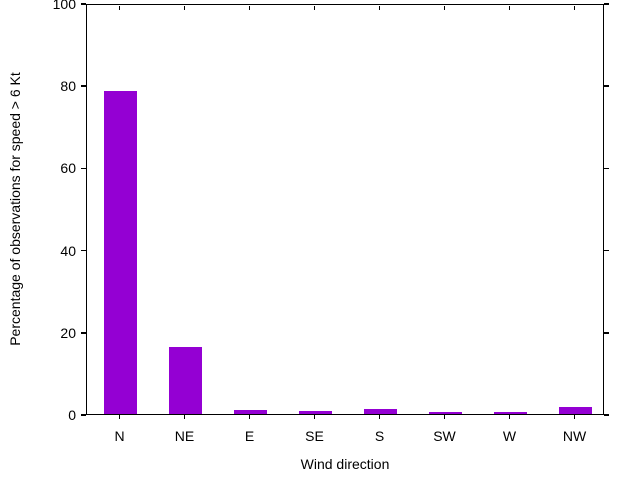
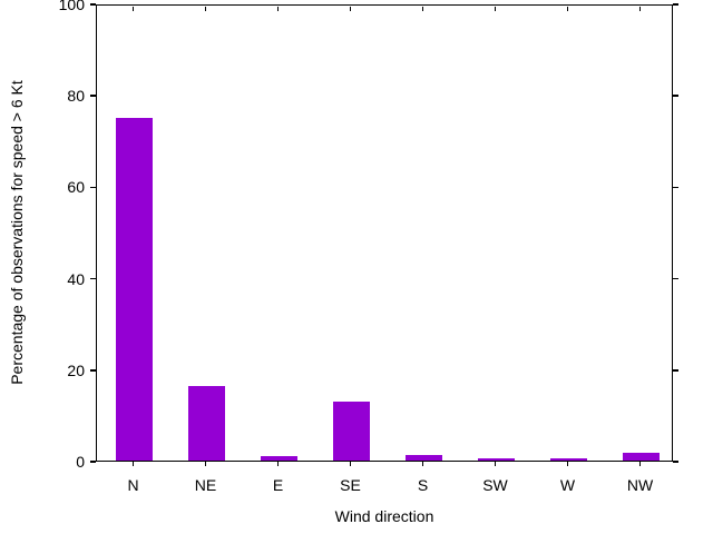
N: 78 -> 75
SE: 1 -> 13
